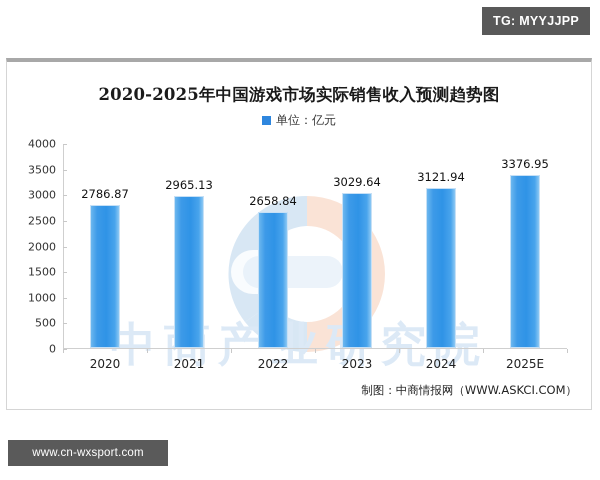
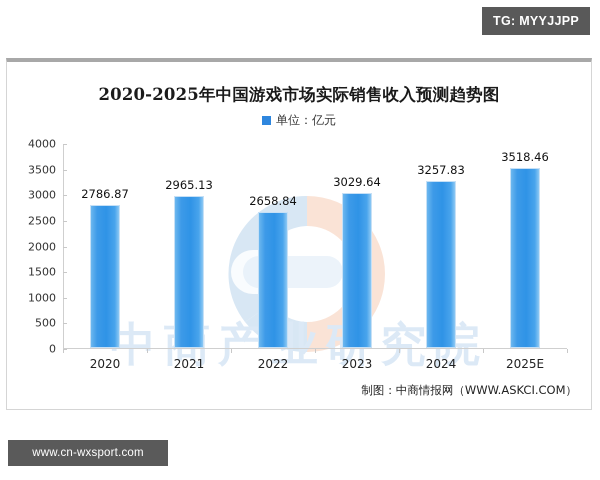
2024: 3121.94 -> 3257.83
2025E: 3376.95 -> 3518.46
